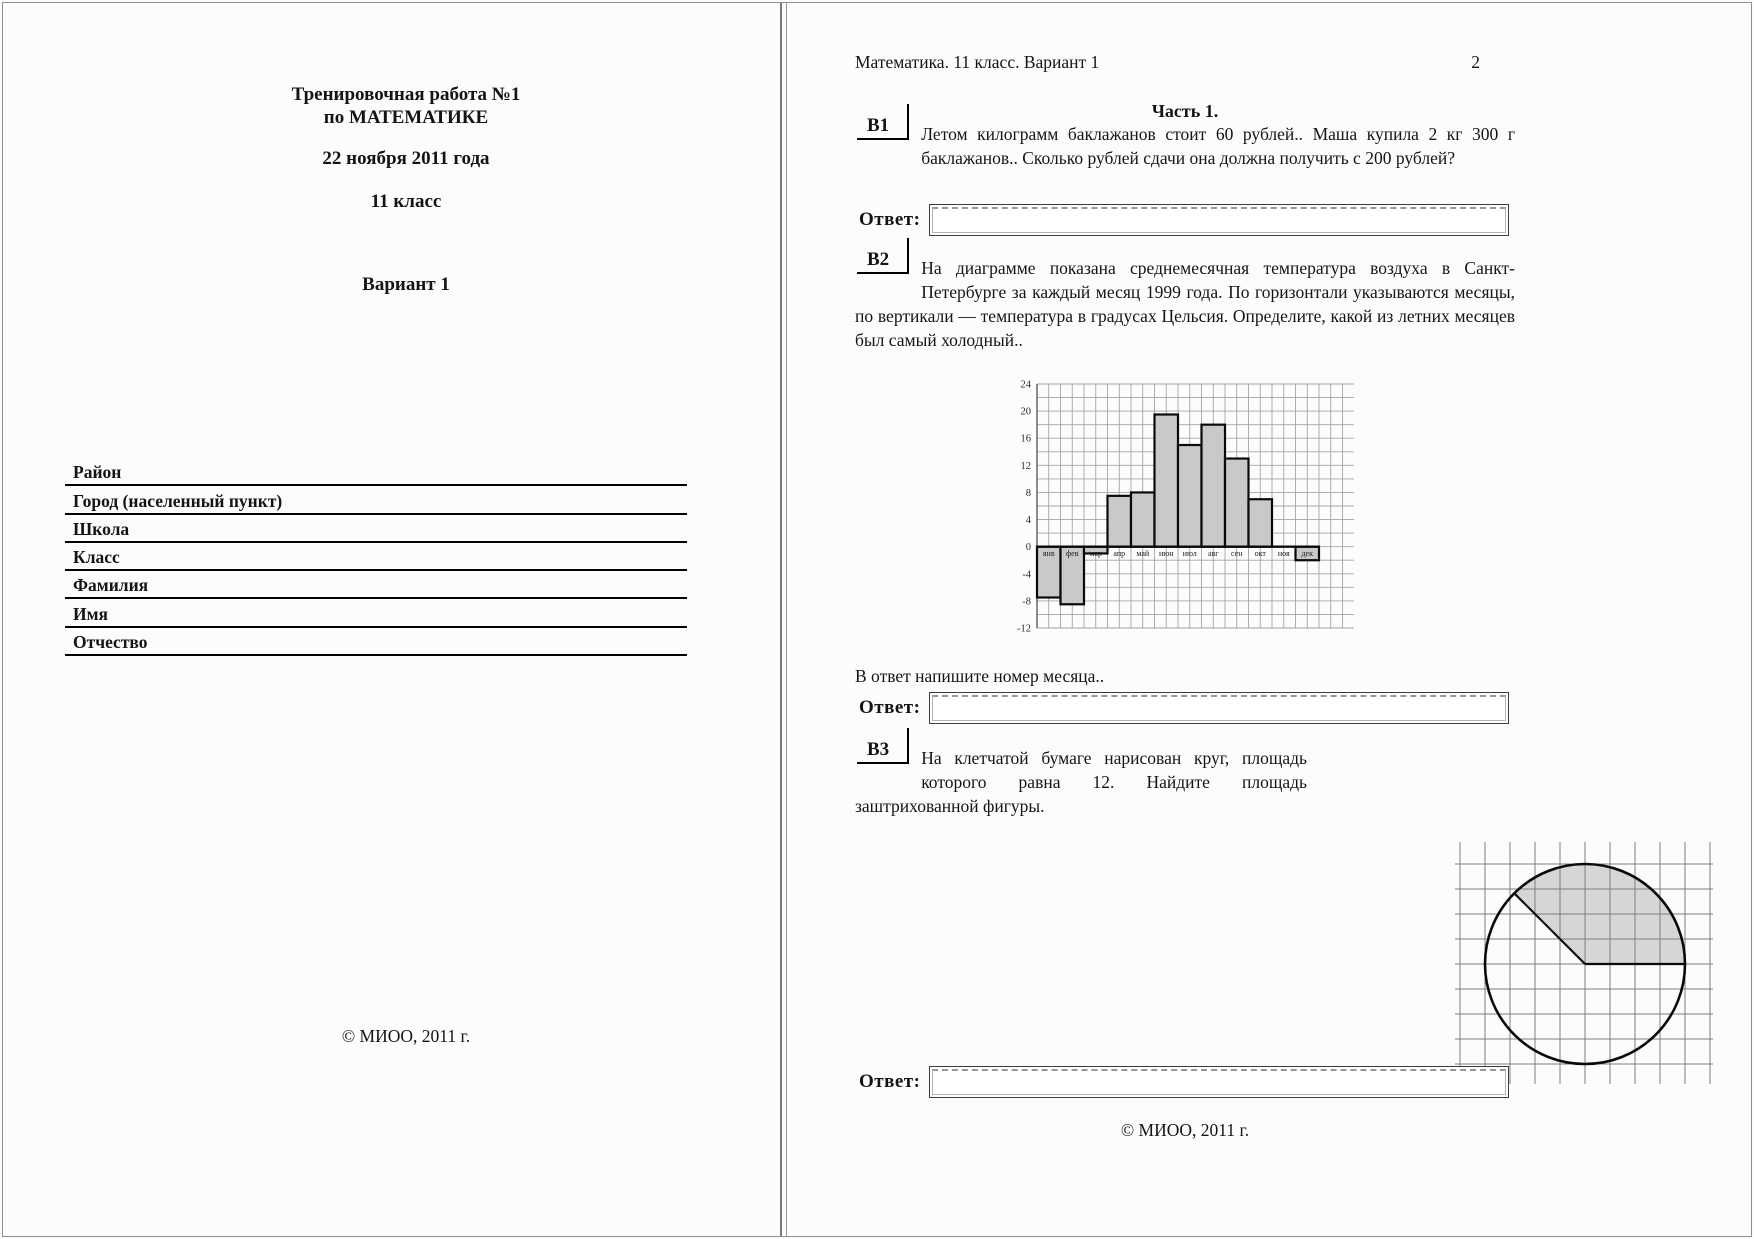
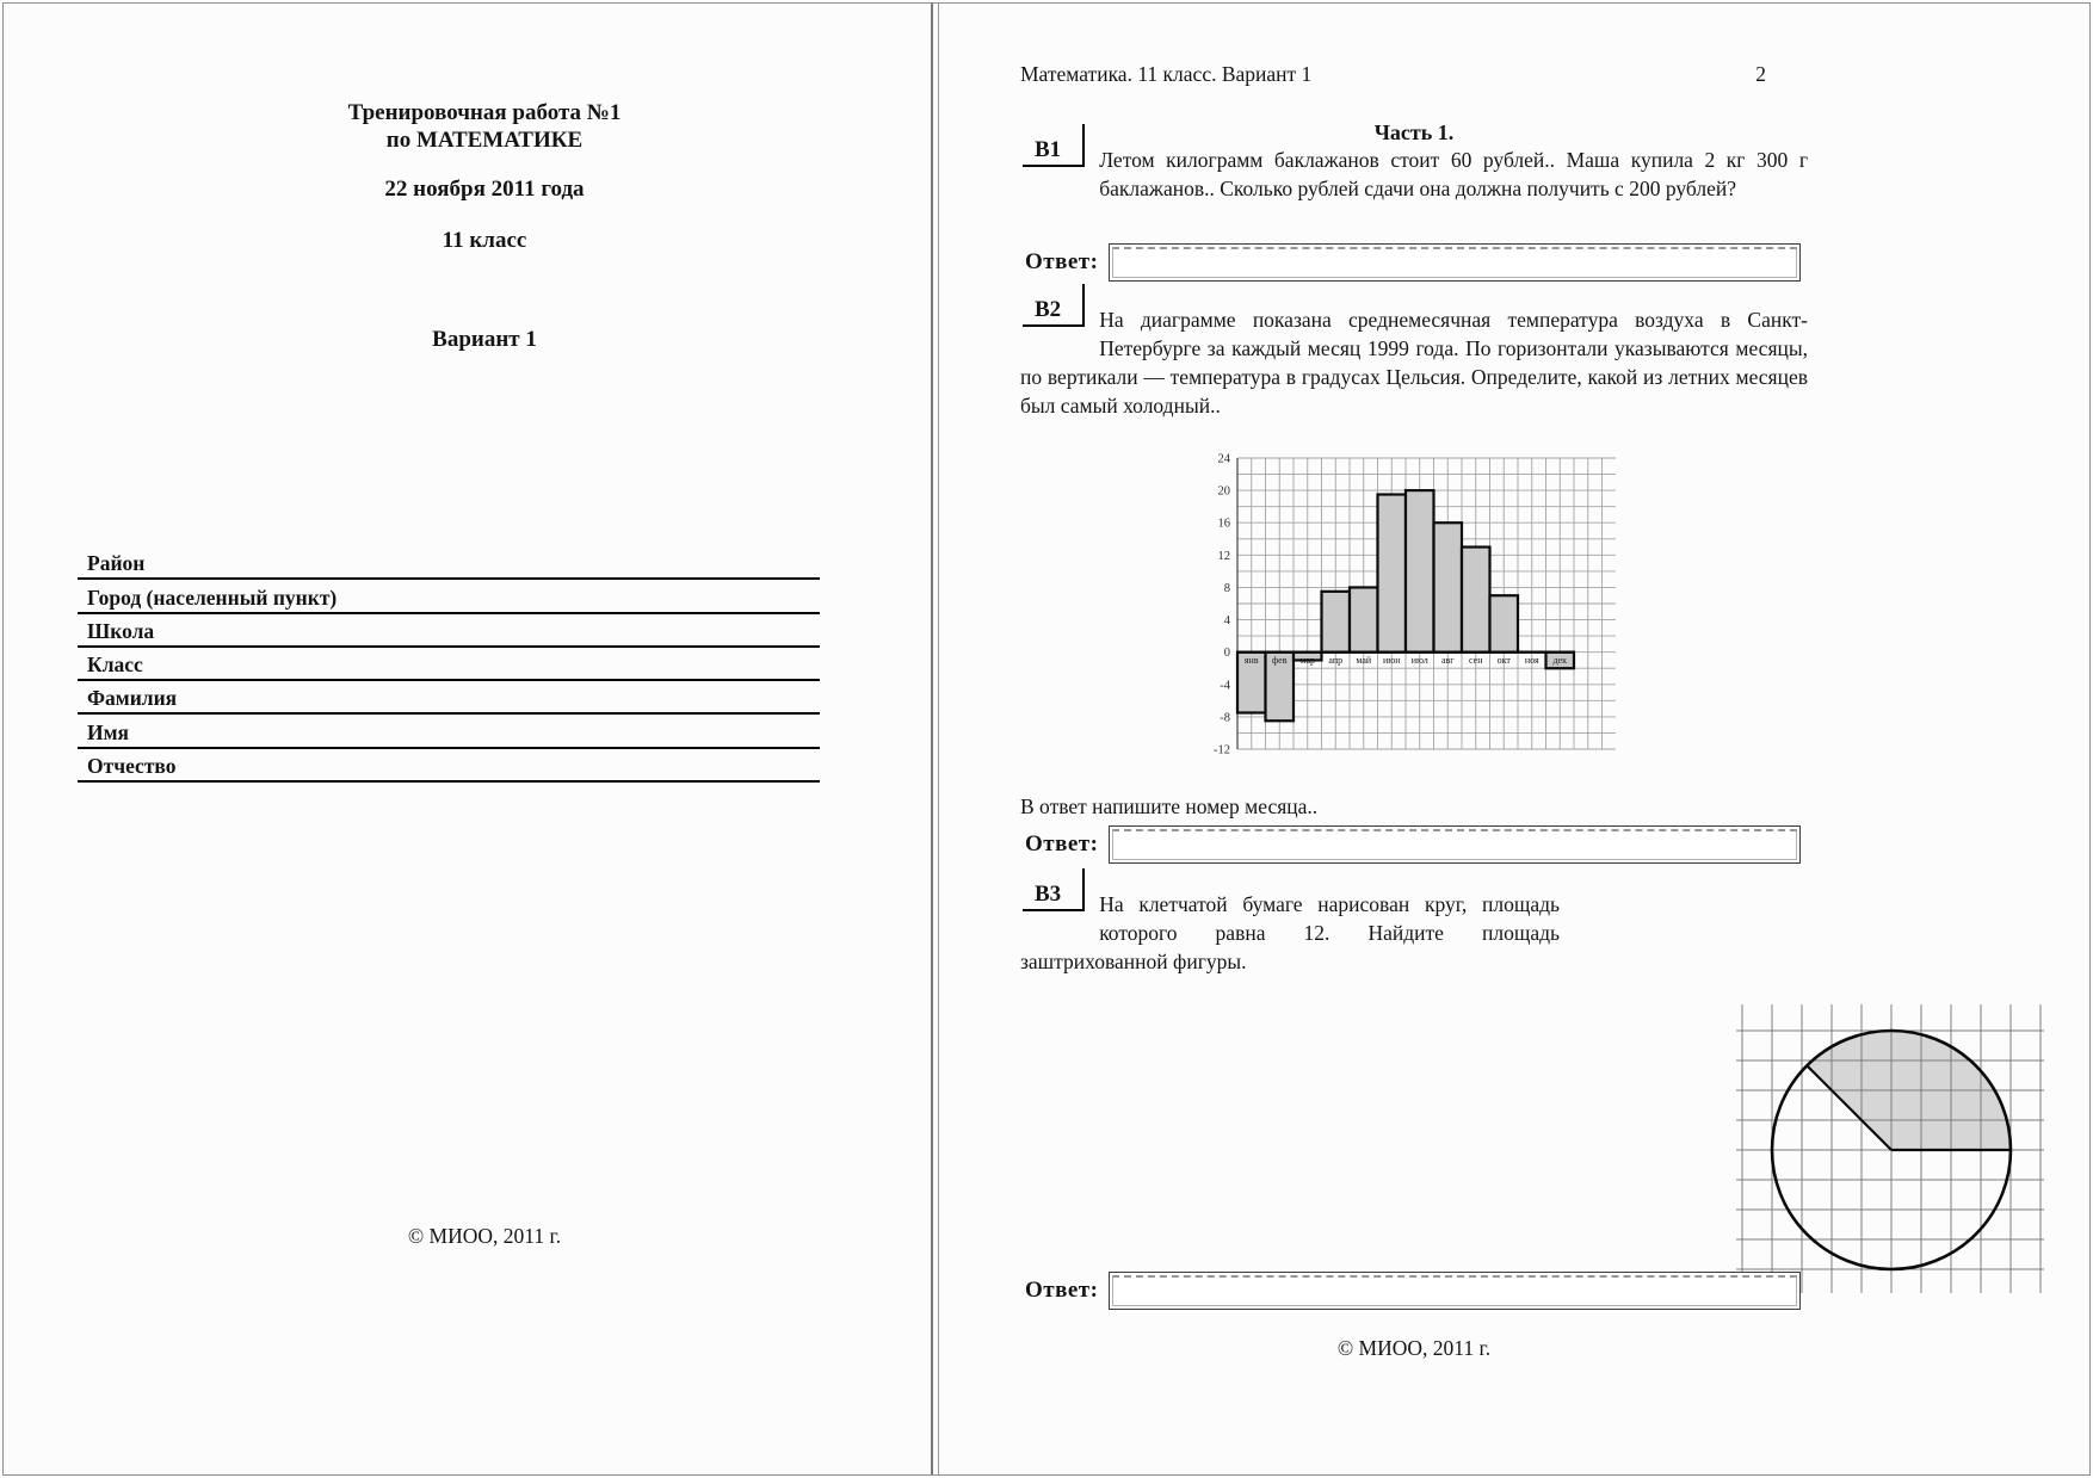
июл: 15 -> 20
авг: 18 -> 16
